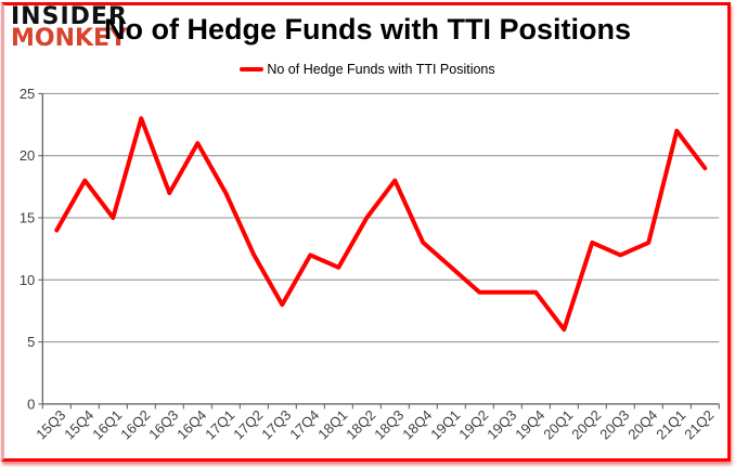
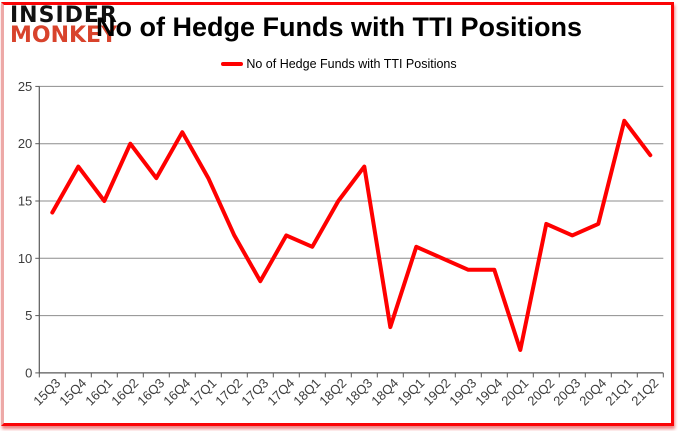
16Q2: 23 -> 20
18Q4: 13 -> 4
19Q2: 9 -> 10
20Q1: 6 -> 2
